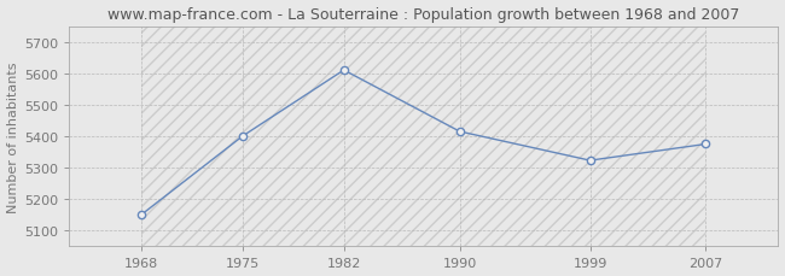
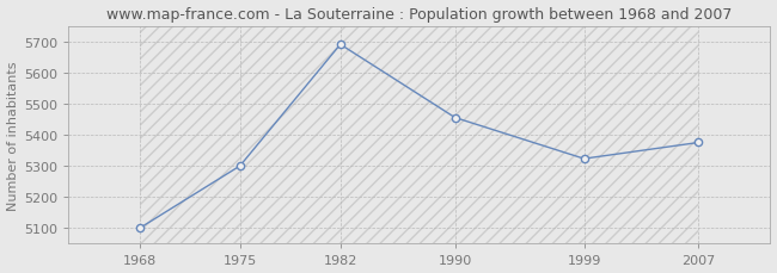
1968: 5150 -> 5100
1975: 5400 -> 5300
1982: 5610 -> 5690
1990: 5415 -> 5455
